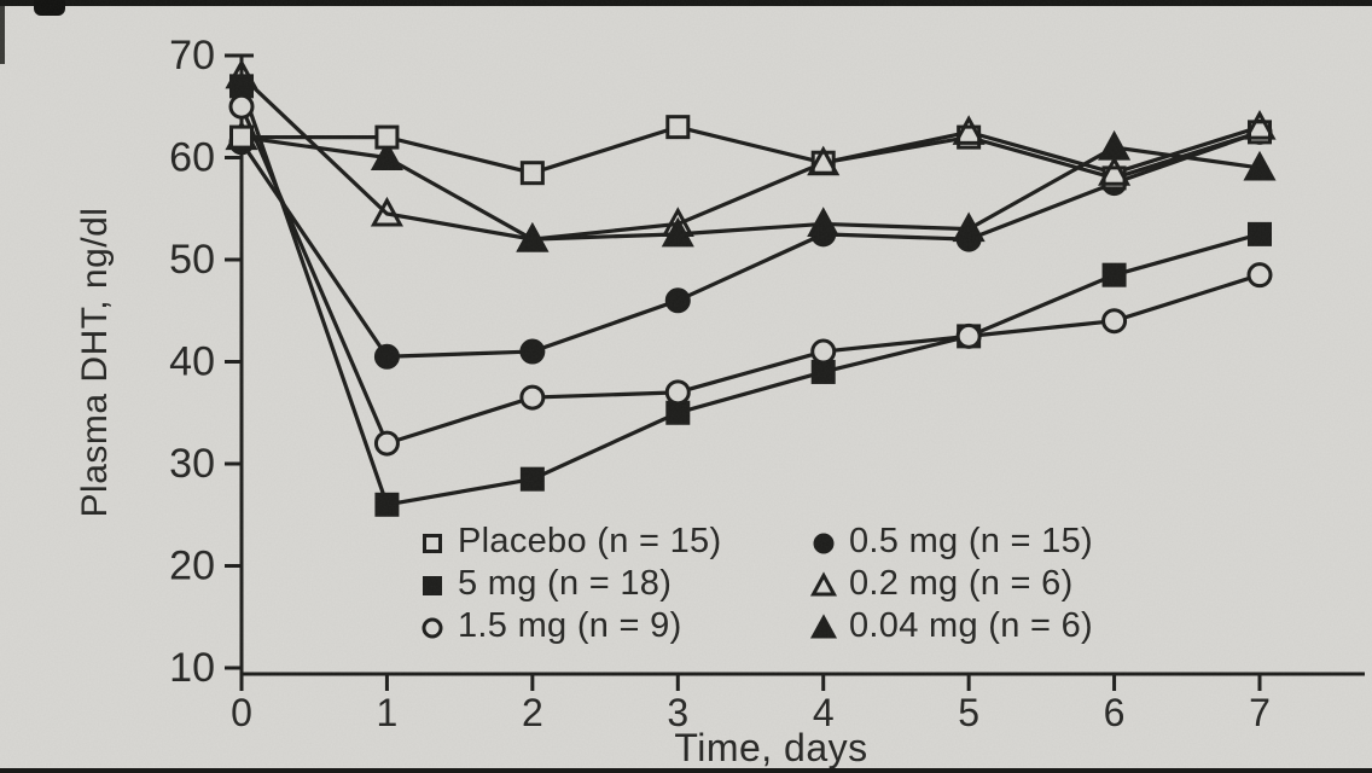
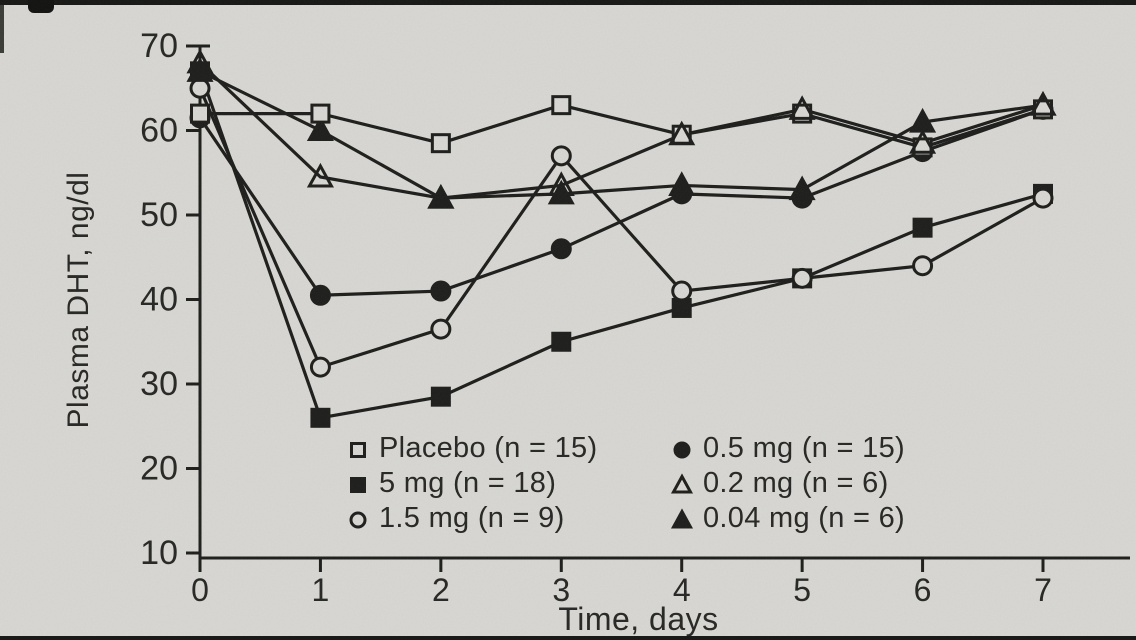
0.04 mg (n = 6)/0: 62 -> 67
1.5 mg (n = 9)/3: 37 -> 57
1.5 mg (n = 9)/7: 48 -> 52
0.04 mg (n = 6)/7: 59 -> 63
